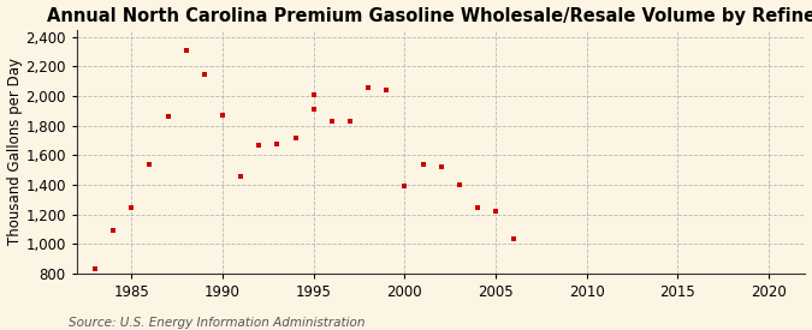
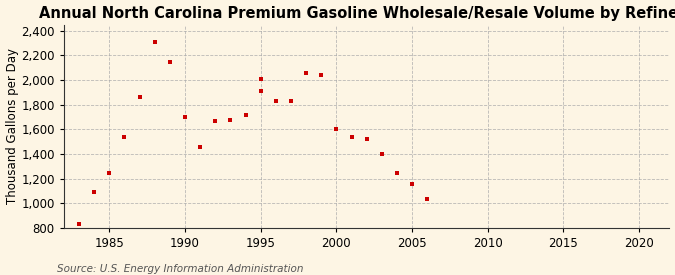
1990: 1,870 -> 1,700
2000: 1,390 -> 1,600
2005: 1,220 -> 1,160
